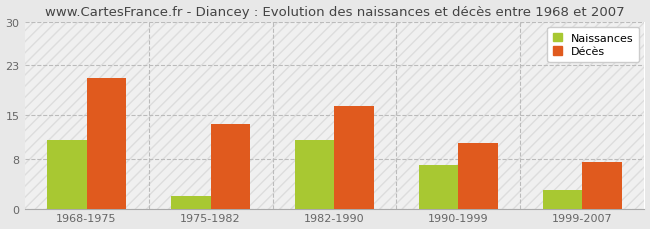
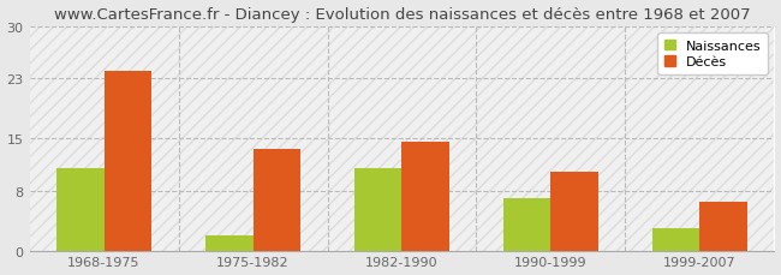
Décès/1968-1975: 21.0 -> 24.0
Décès/1982-1990: 16.4 -> 14.5
Décès/1999-2007: 7.4 -> 6.5
